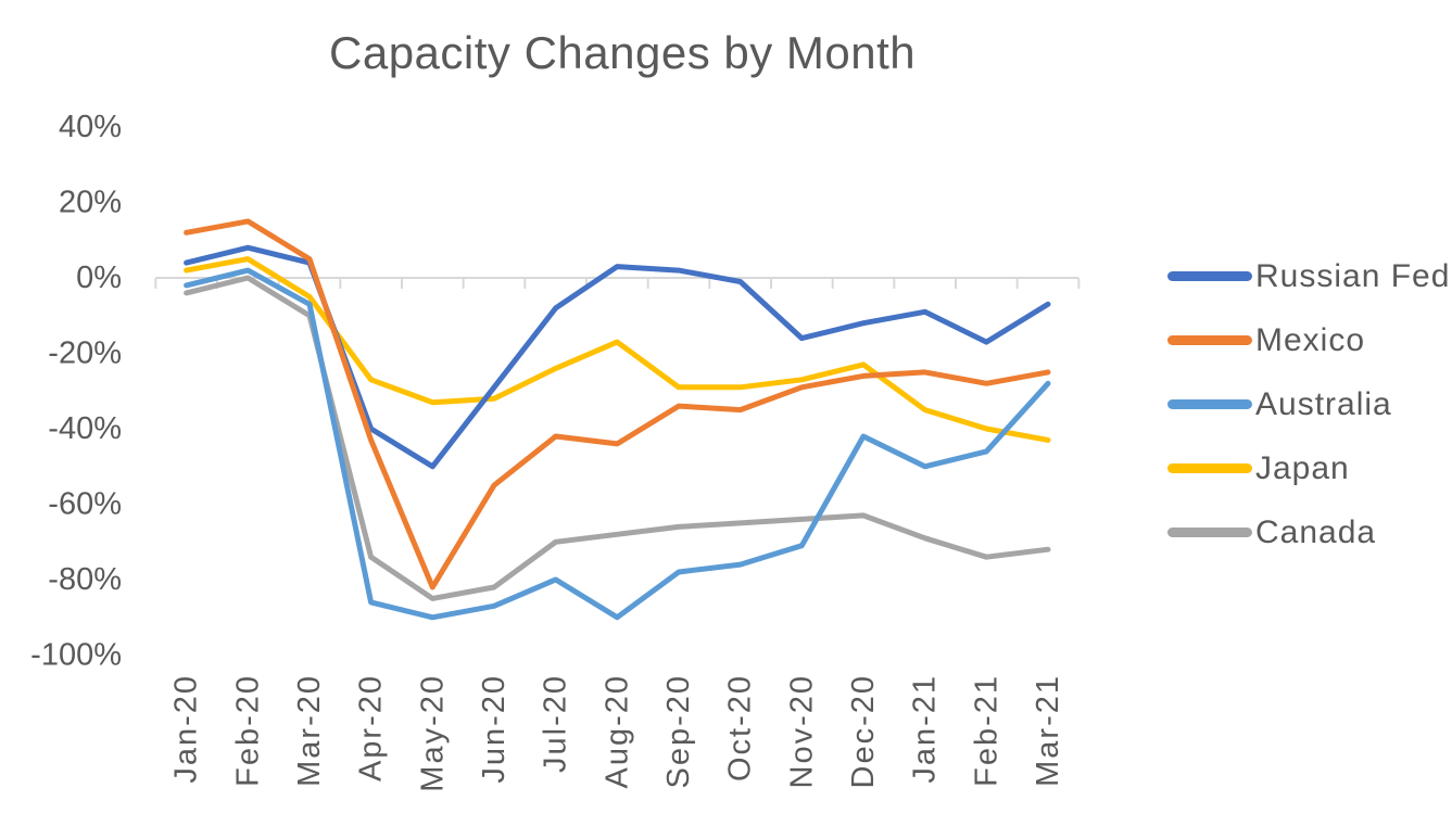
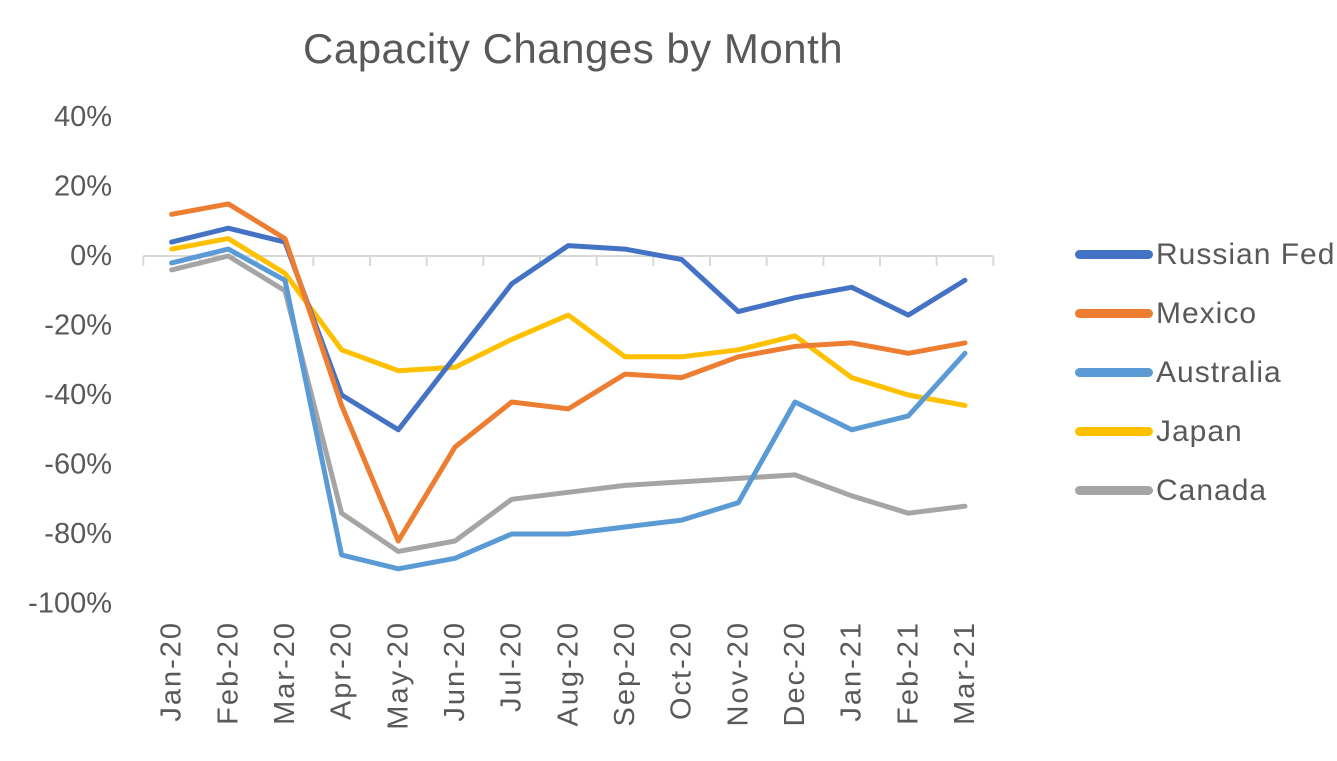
Australia/Aug-20: -90% -> -80%
